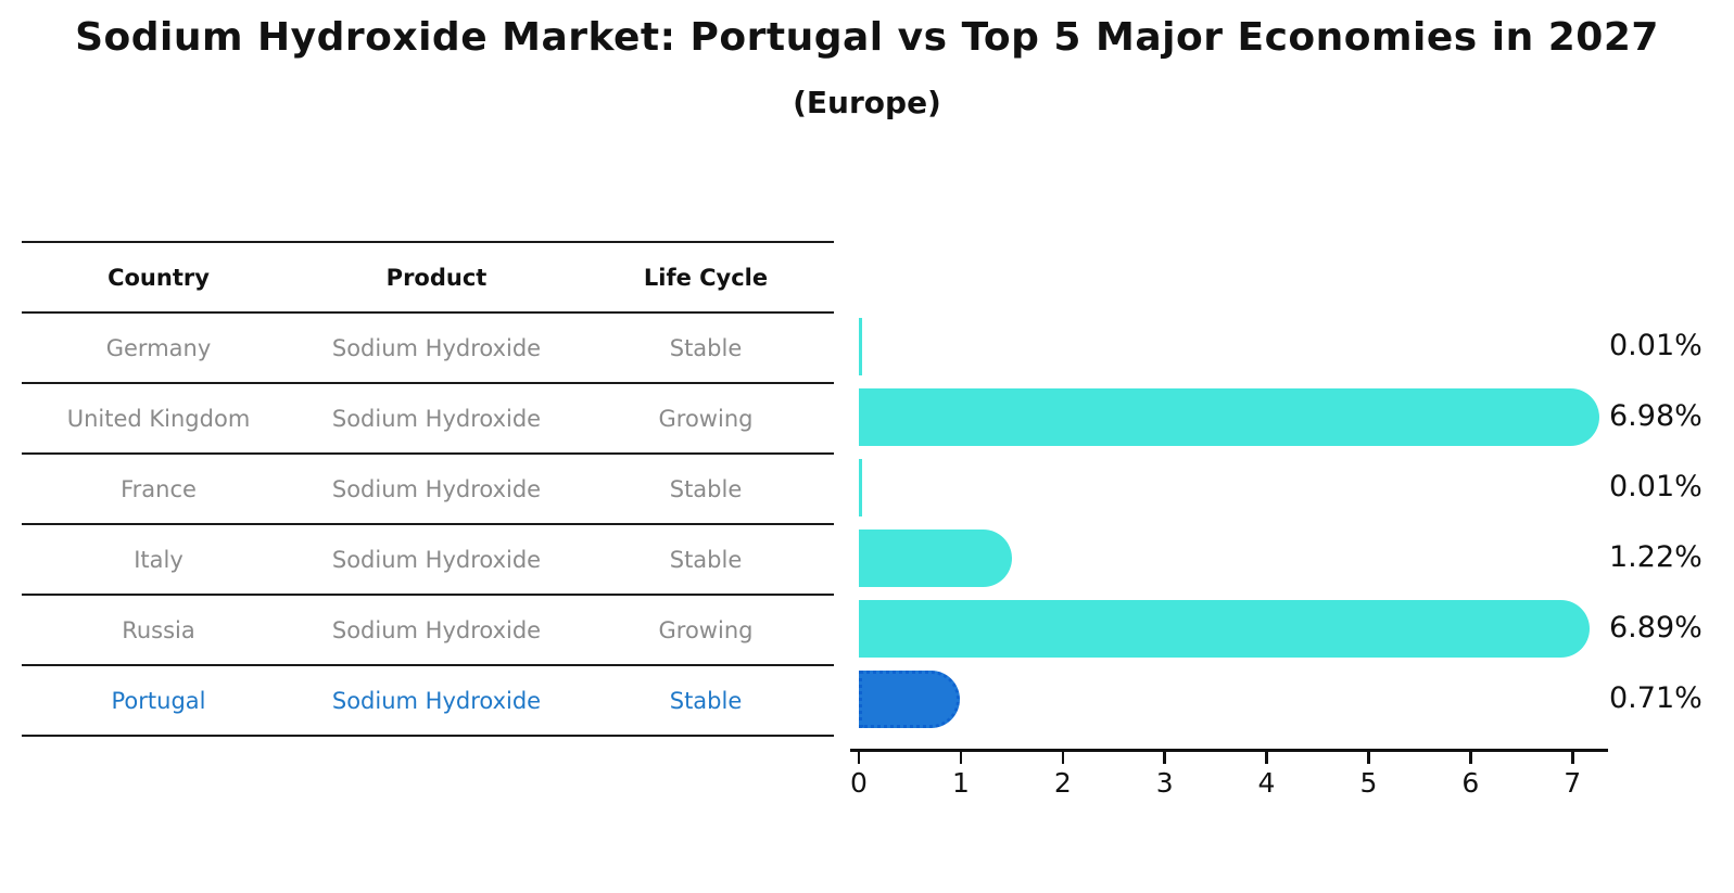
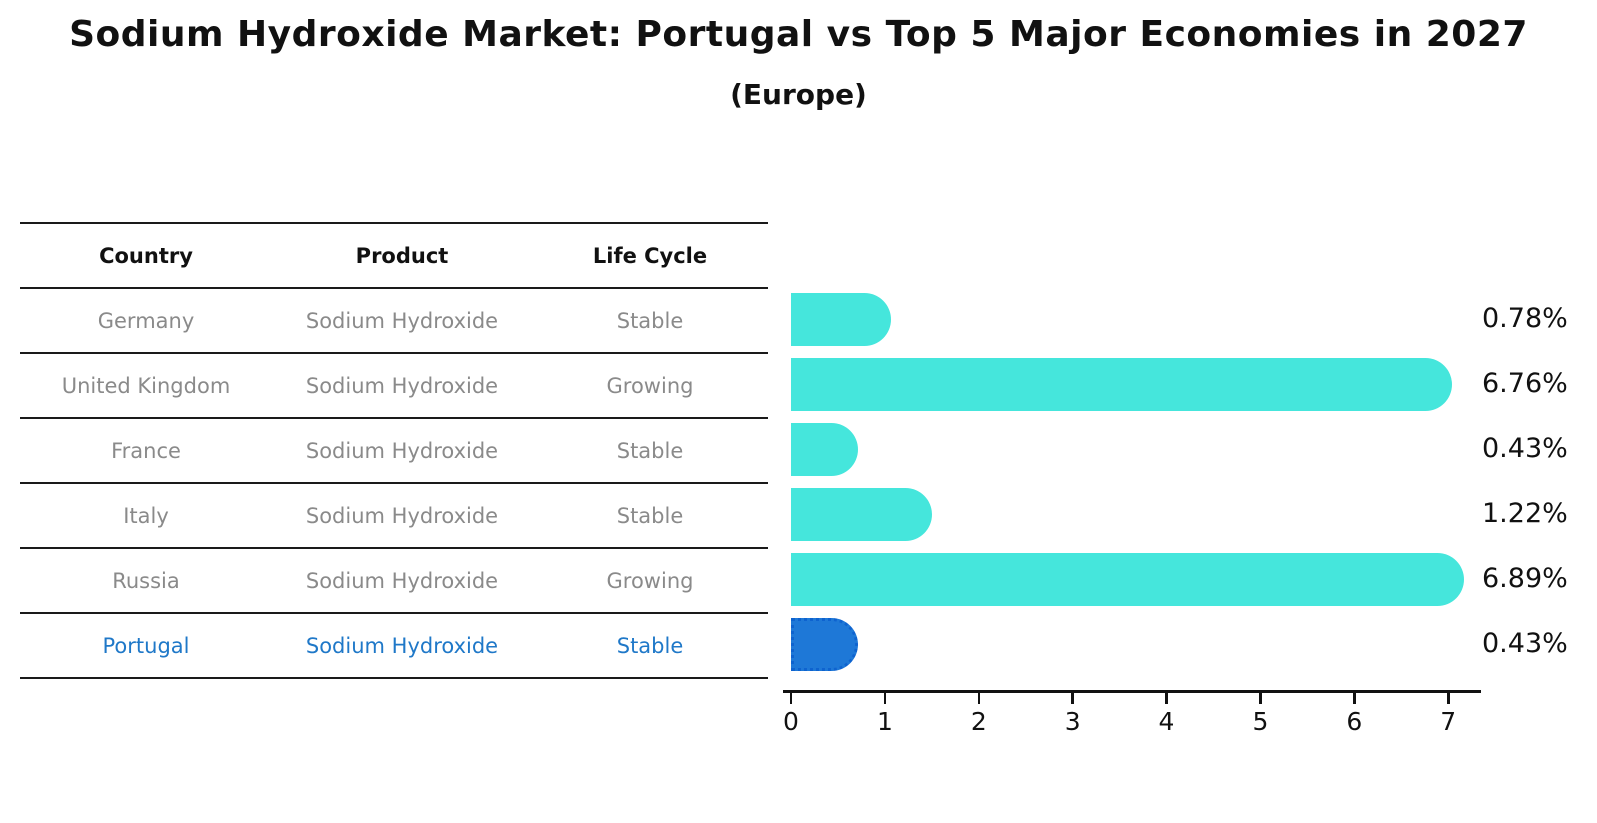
Germany: 0.01% -> 0.78%
United Kingdom: 6.98% -> 6.76%
France: 0.01% -> 0.43%
Portugal: 0.71% -> 0.43%
